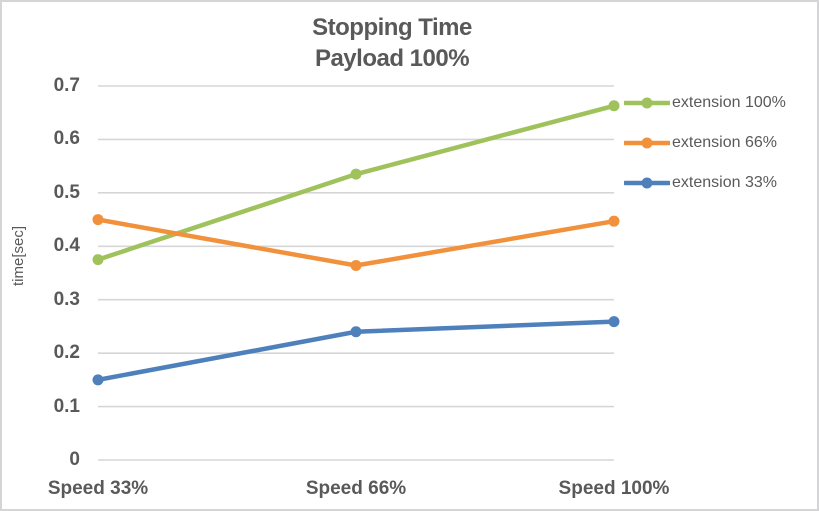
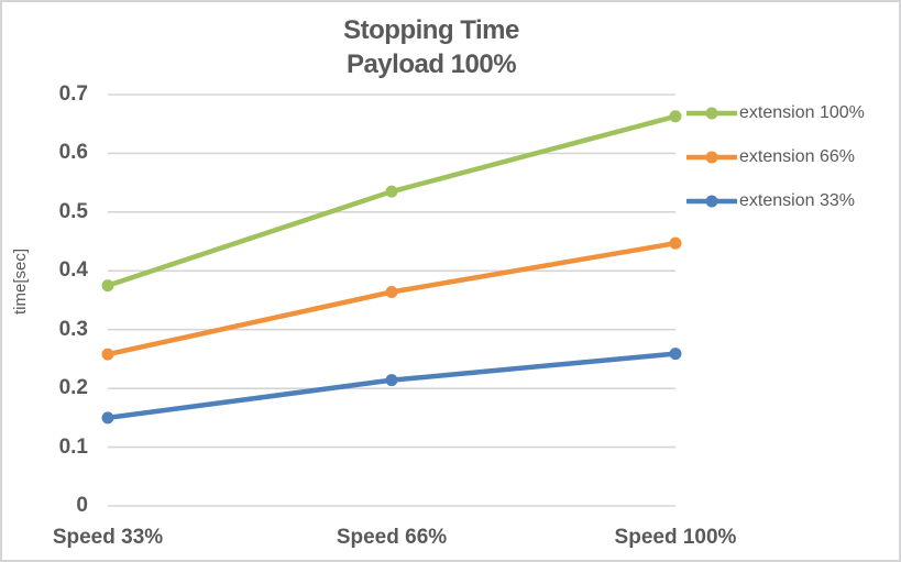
extension 66%/Speed 33%: 0.45 -> 0.26
extension 33%/Speed 66%: 0.24 -> 0.21
